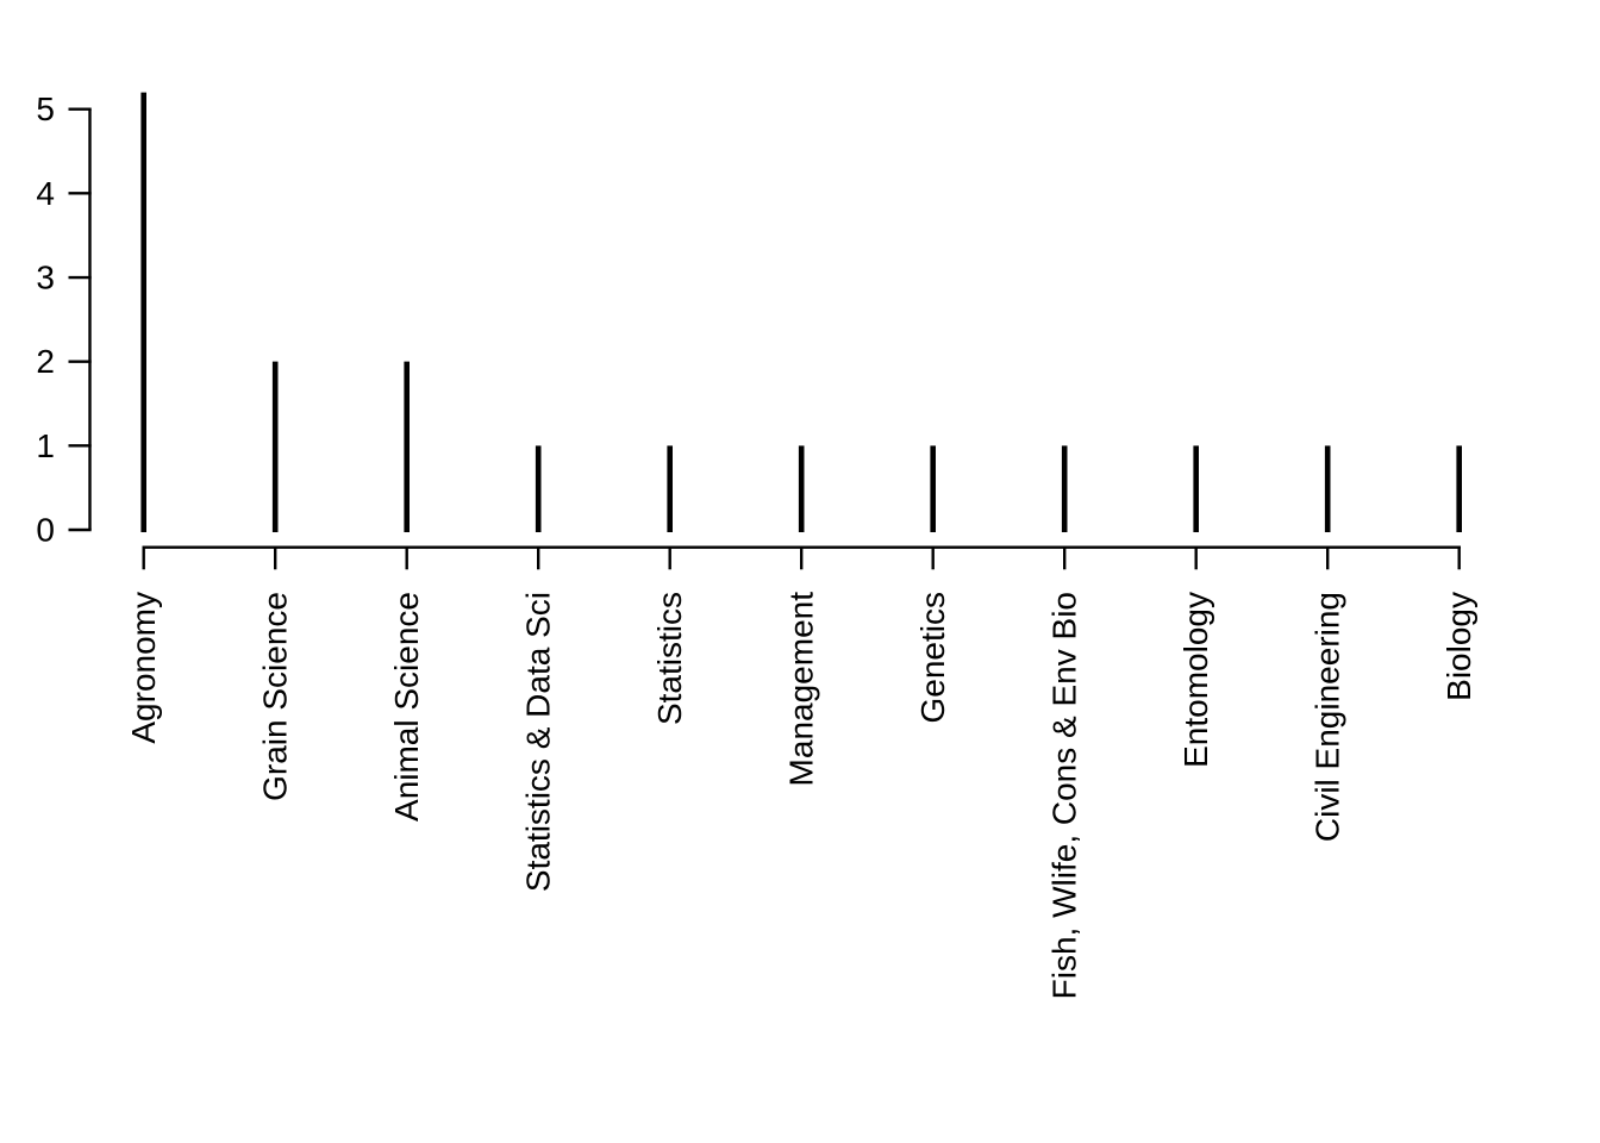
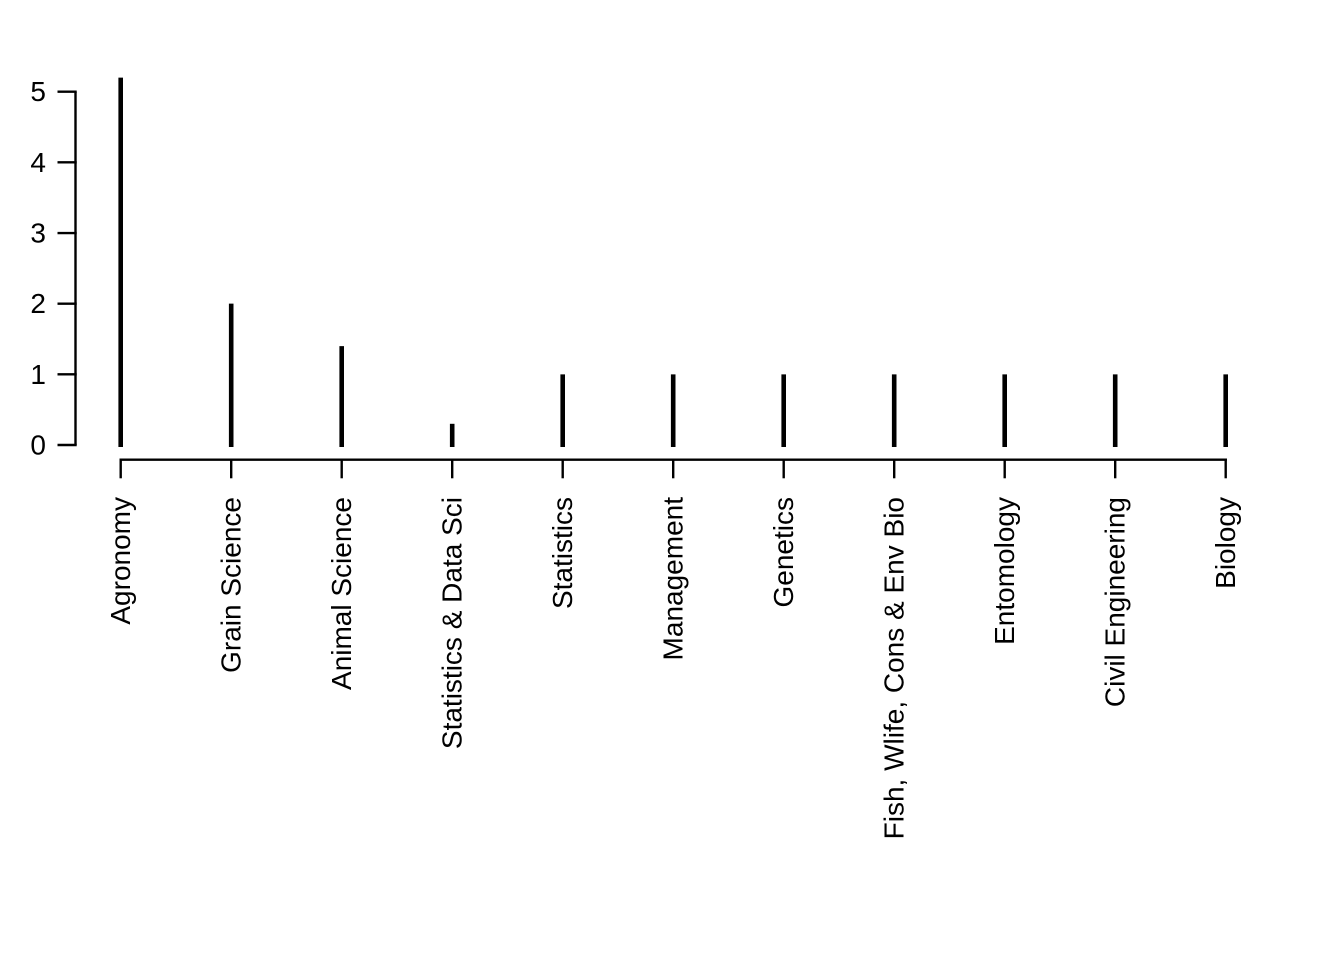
Animal Science: 2.0 -> 1.4
Statistics & Data Sci: 1.0 -> 0.3
